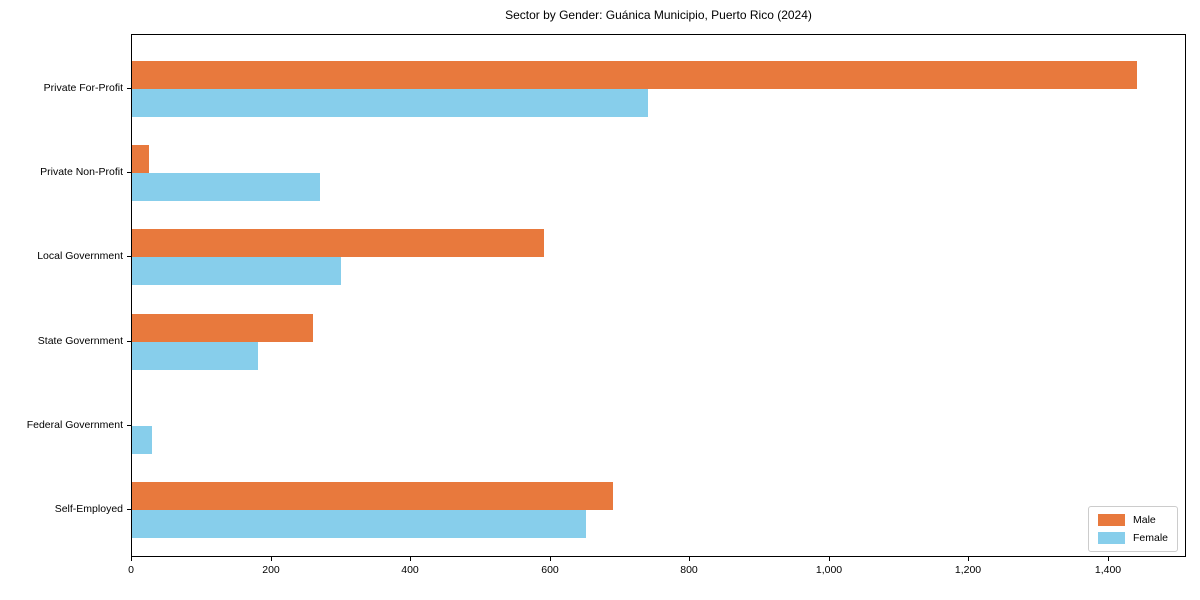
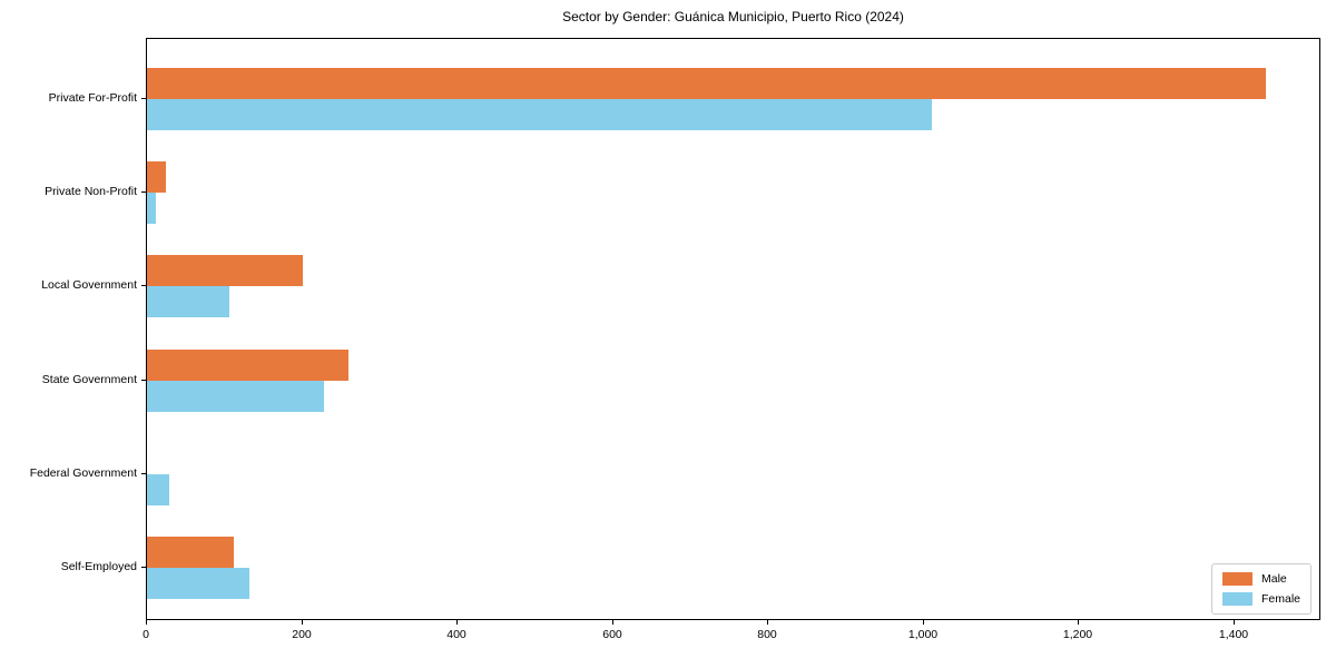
Female/Private For-Profit: 740 -> 1010
Female/Private Non-Profit: 270 -> 10
Male/Local Government: 590 -> 200
Female/Local Government: 300 -> 110
Female/State Government: 180 -> 230
Male/Self-Employed: 690 -> 110
Female/Self-Employed: 650 -> 130
